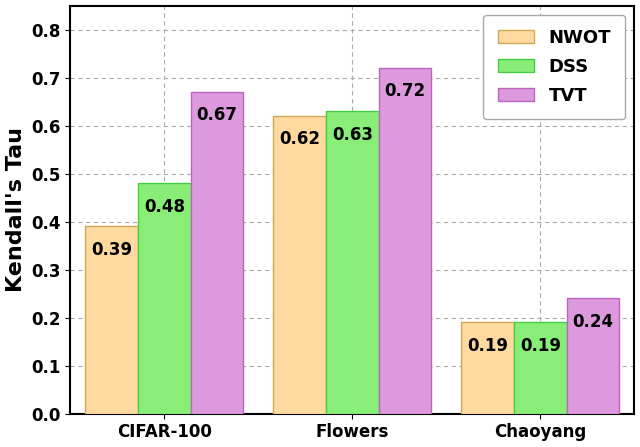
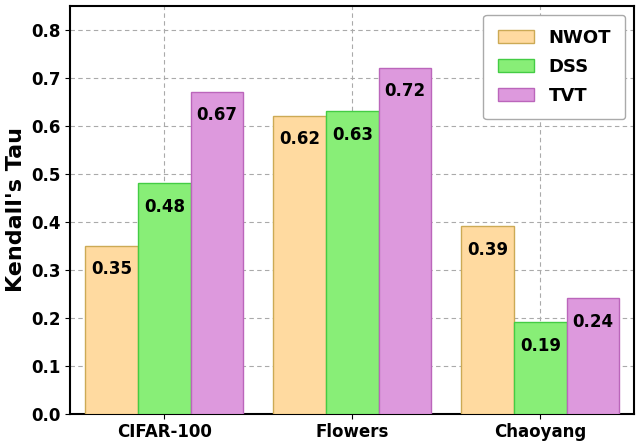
NWOT/CIFAR-100: 0.39 -> 0.35
NWOT/Chaoyang: 0.19 -> 0.39
